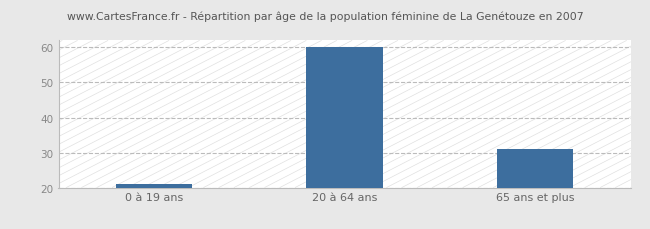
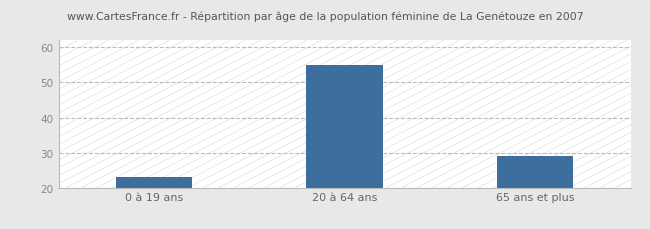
0 à 19 ans: 21 -> 23
20 à 64 ans: 60 -> 55
65 ans et plus: 31 -> 29
